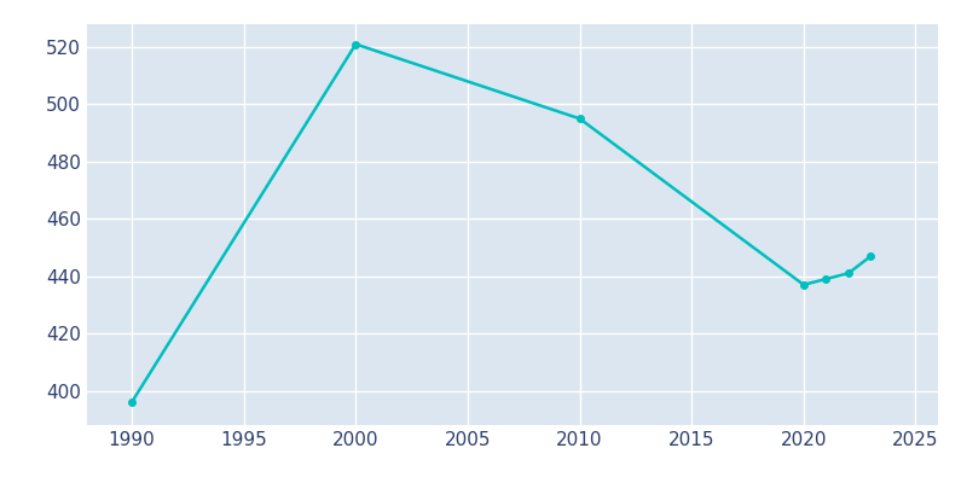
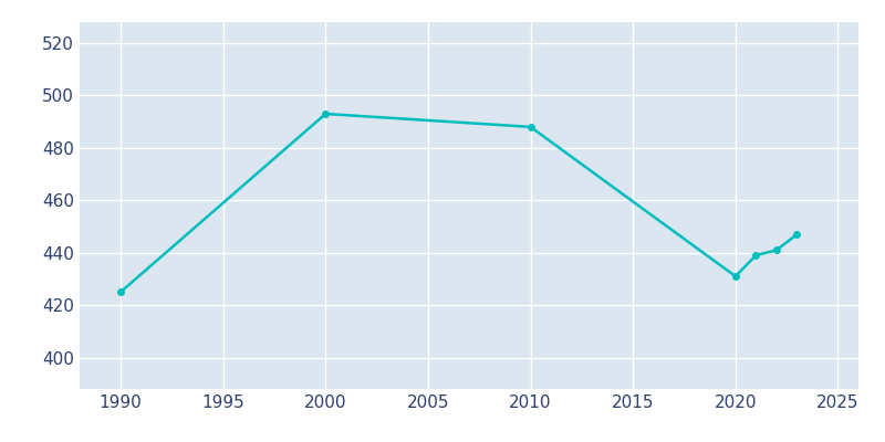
1990: 396 -> 425
2000: 521 -> 493
2010: 495 -> 488
2020: 437 -> 431
